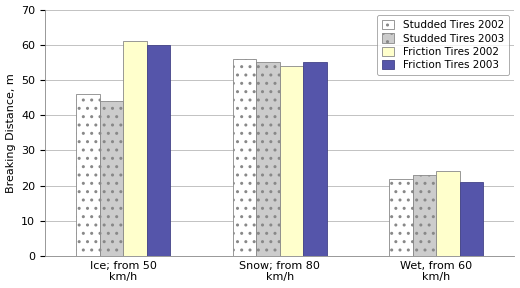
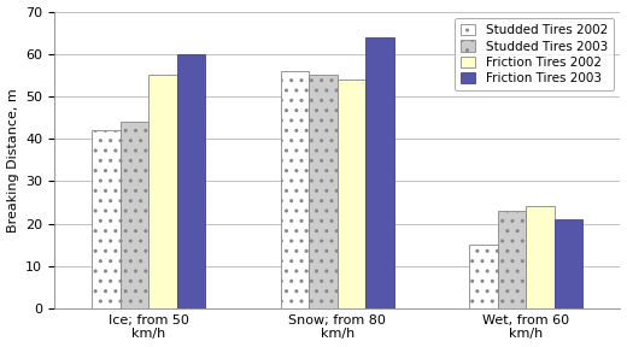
Studded Tires 2002/Ice; from 50 km/h: 46 -> 42
Friction Tires 2002/Ice; from 50 km/h: 61 -> 55
Friction Tires 2003/Snow; from 80 km/h: 55 -> 64
Studded Tires 2002/Wet, from 60 km/h: 22 -> 15
